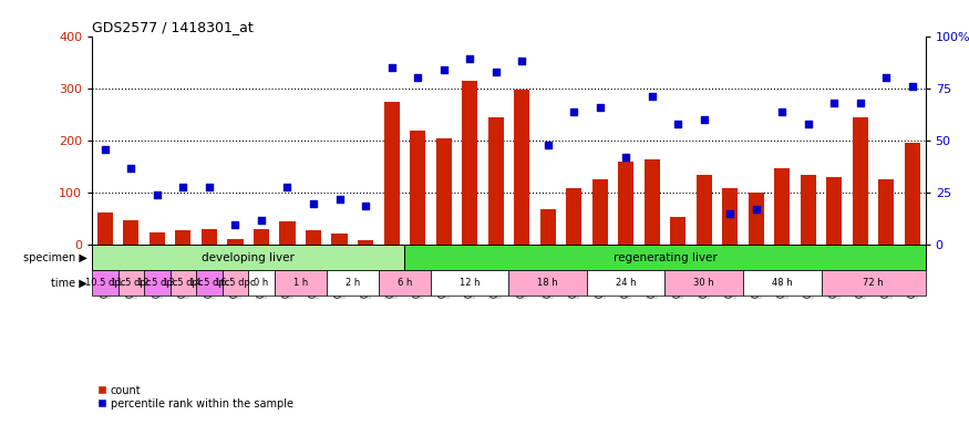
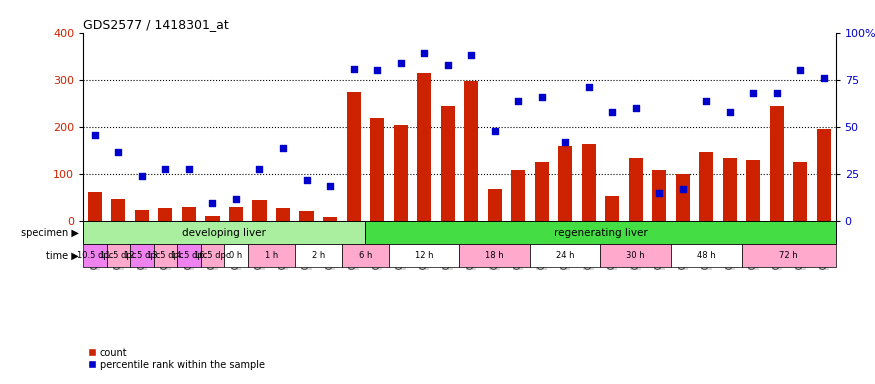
percentile rank within the sample/GSM161136: 20 -> 39
percentile rank within the sample/GSM161139: 85 -> 81
